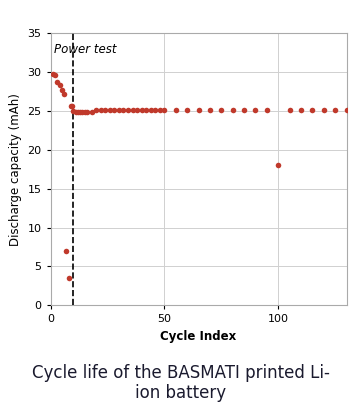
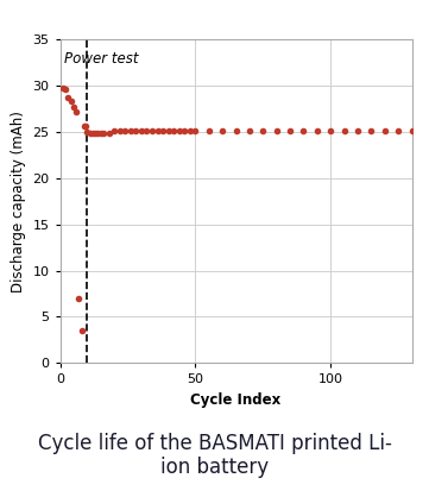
100: 18.0 -> 25.1
